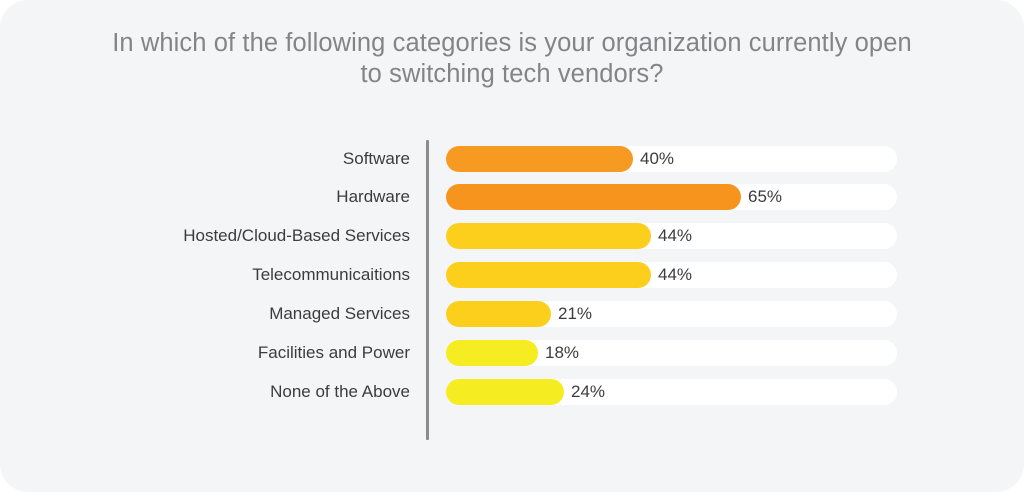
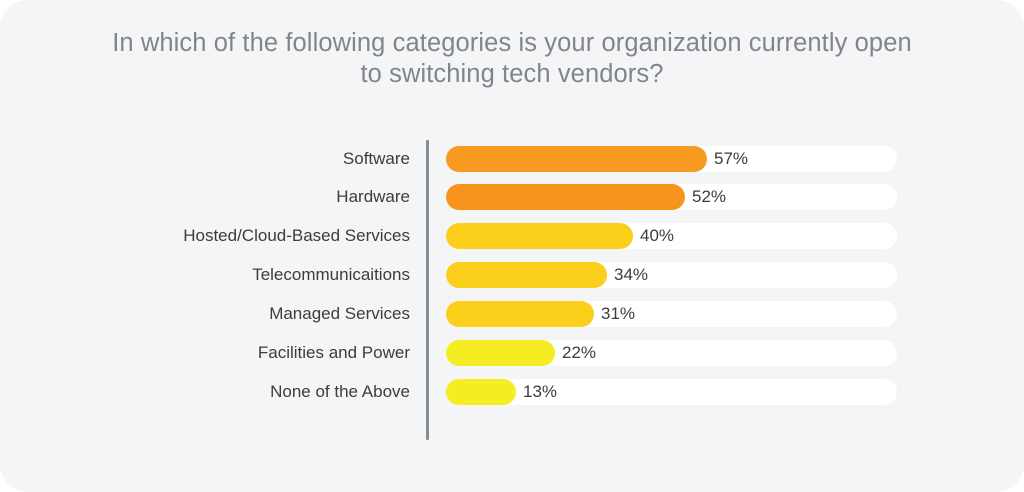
Software: 40% -> 57%
Hardware: 65% -> 52%
Hosted/Cloud-Based Services: 44% -> 40%
Telecommunicaitions: 44% -> 34%
Managed Services: 21% -> 31%
Facilities and Power: 18% -> 22%
None of the Above: 24% -> 13%
